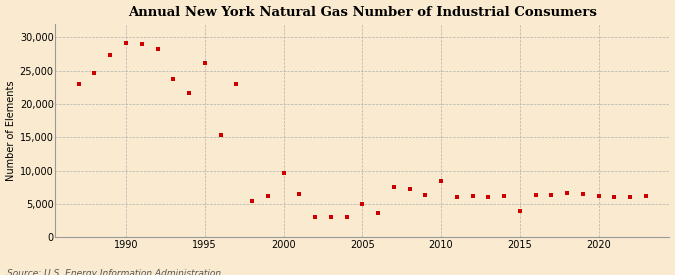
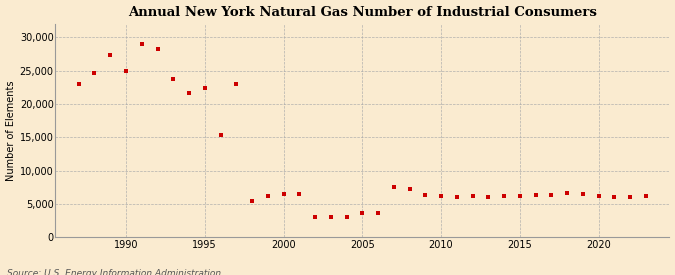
1990: 29,200 -> 25,000
1995: 26,200 -> 22,400
2000: 9,600 -> 6,500
2005: 5,000 -> 3,600
2010: 8,400 -> 6,200
2015: 4,000 -> 6,200
